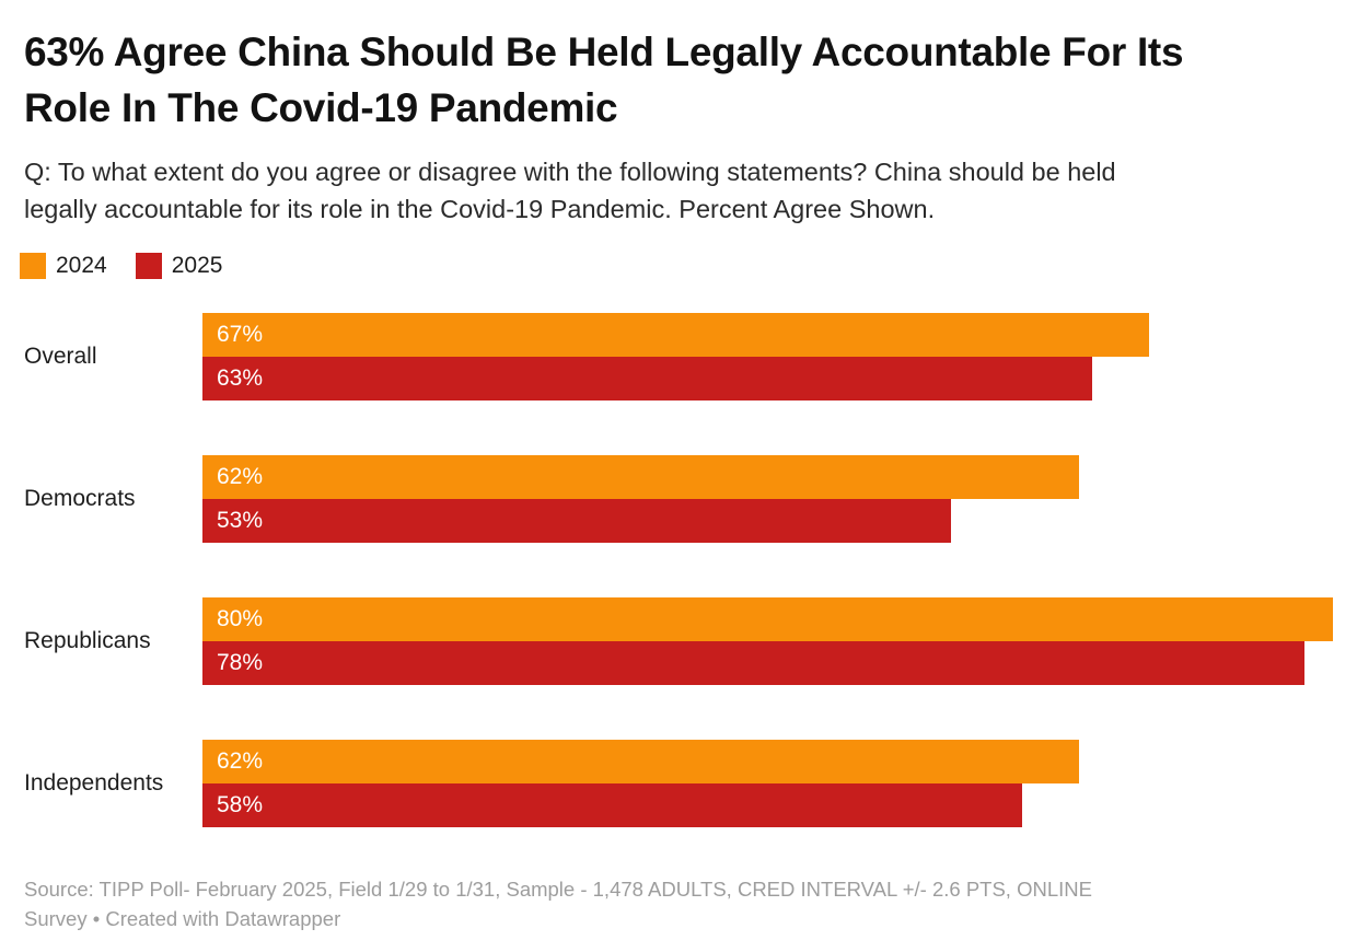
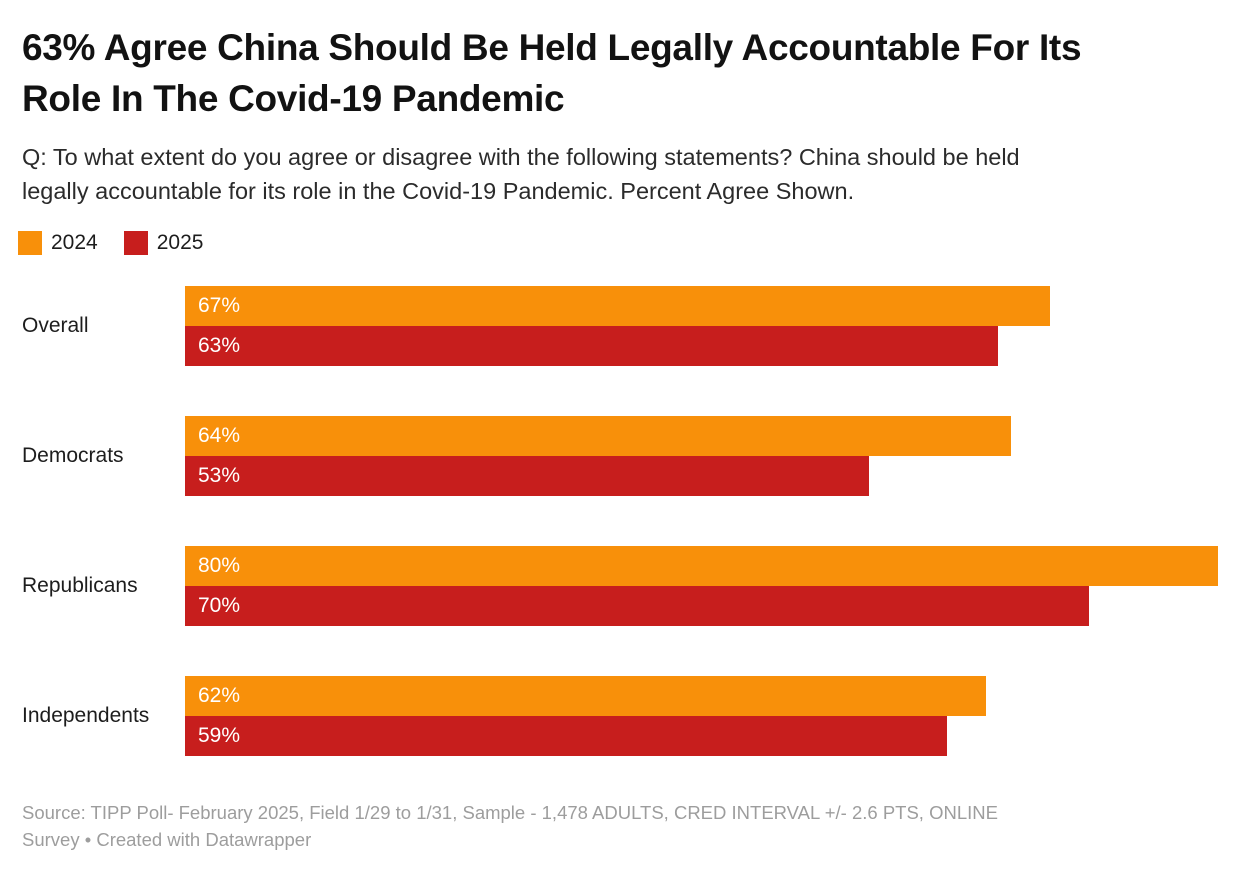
2024/Democrats: 62% -> 64%
2025/Republicans: 78% -> 70%
2025/Independents: 58% -> 59%
